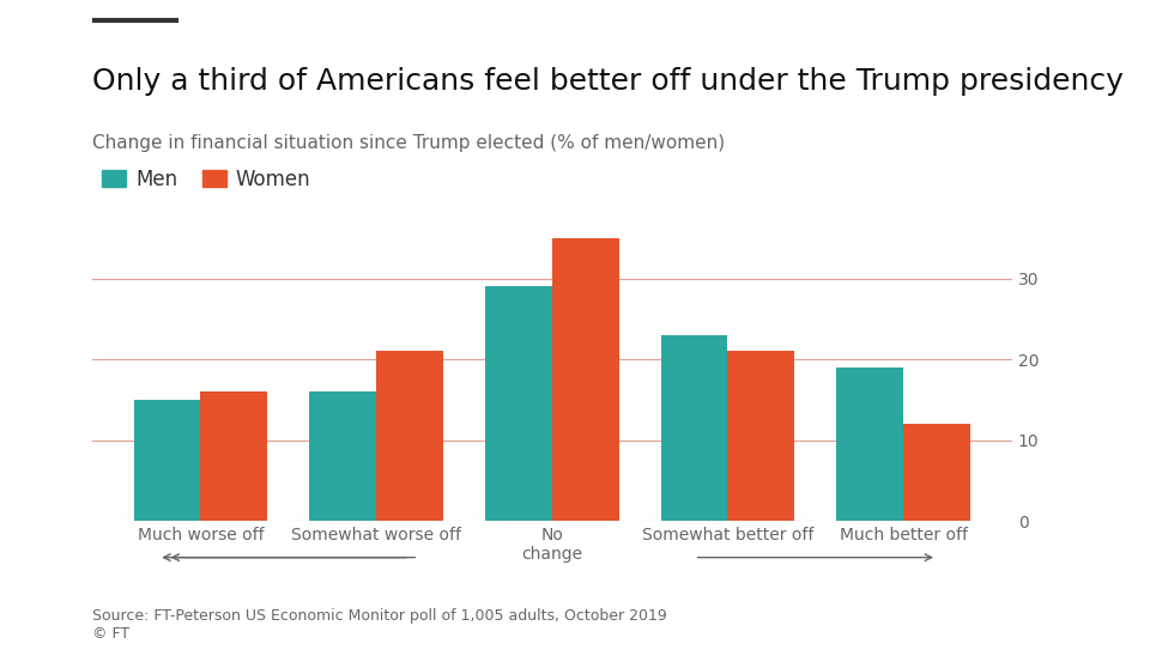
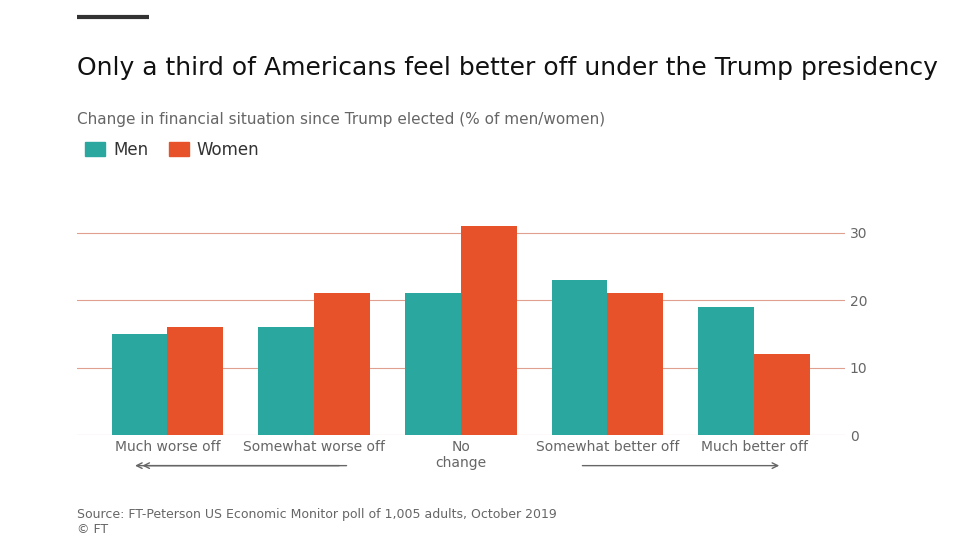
Men/No change: 29 -> 21
Women/No change: 35 -> 31
